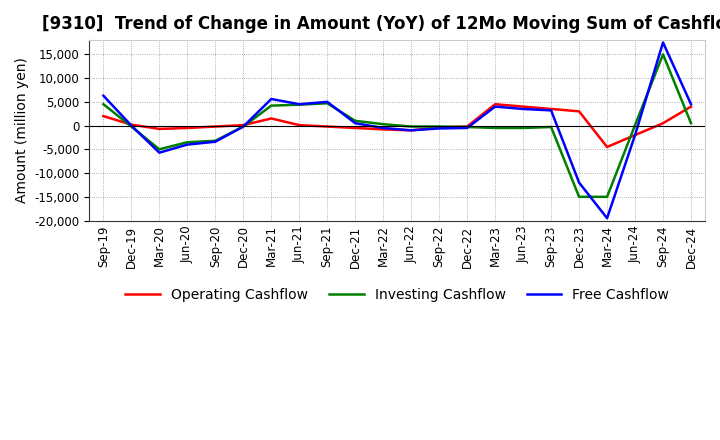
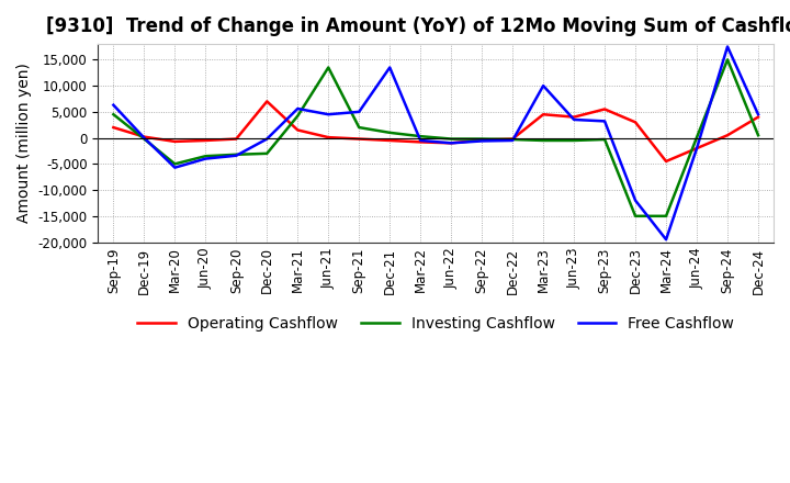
Operating Cashflow/Dec-20: 100 -> 7,000
Investing Cashflow/Dec-20: -200 -> -3,000
Investing Cashflow/Jun-21: 4,400 -> 13,500
Investing Cashflow/Sep-21: 4,700 -> 2,000
Free Cashflow/Dec-21: 500 -> 13,500
Free Cashflow/Mar-23: 4,000 -> 10,000
Operating Cashflow/Sep-23: 3,500 -> 5,500
